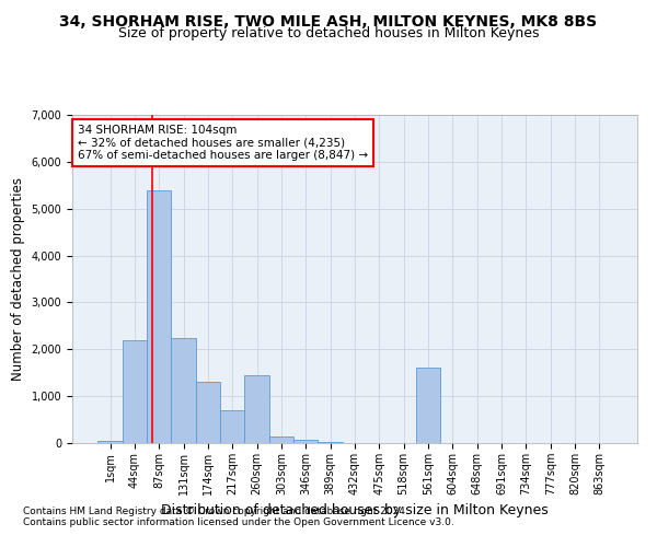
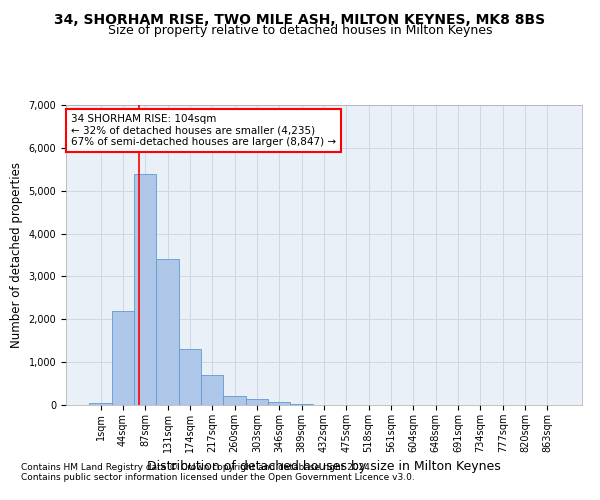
131sqm: 2,250 -> 3,400
260sqm: 1,450 -> 200
561sqm: 1,600 -> 0
